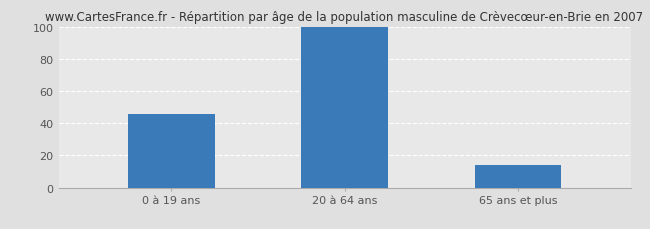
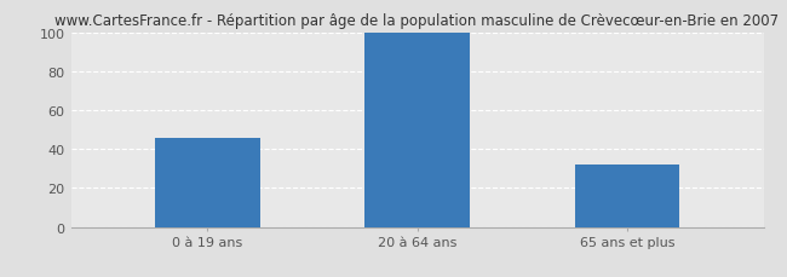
65 ans et plus: 14 -> 32
